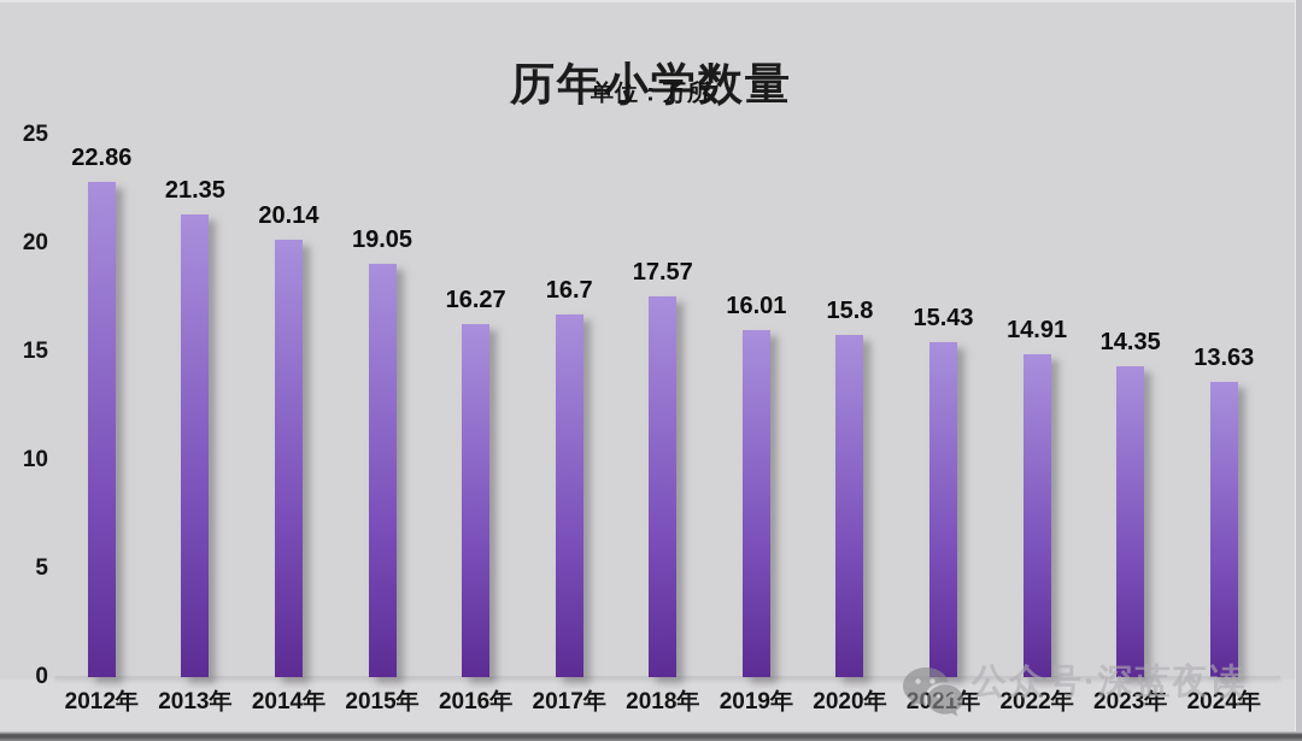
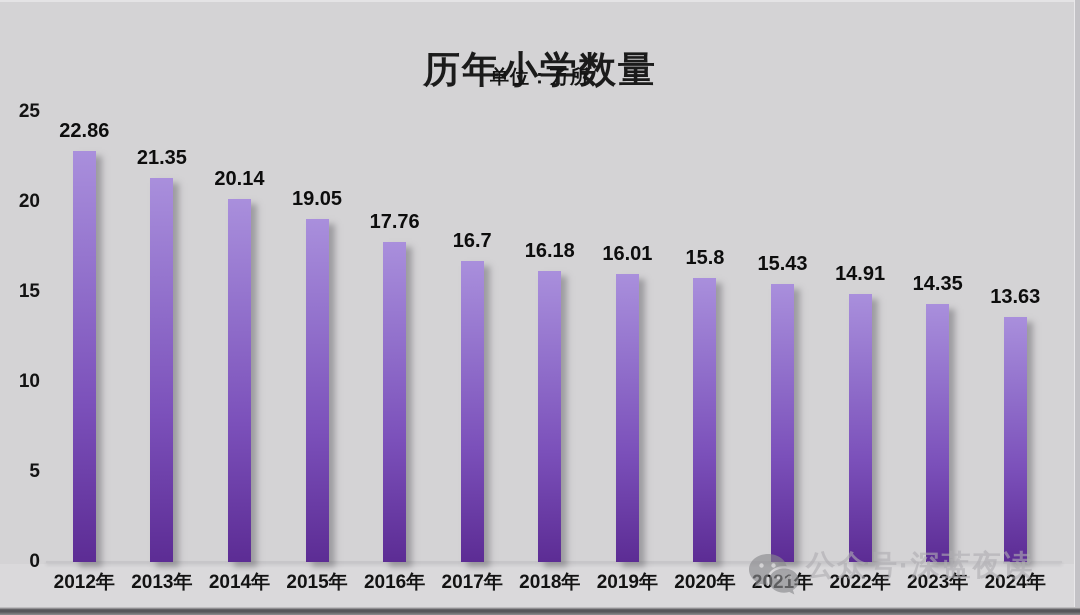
2016年: 16.27 -> 17.76
2018年: 17.57 -> 16.18
